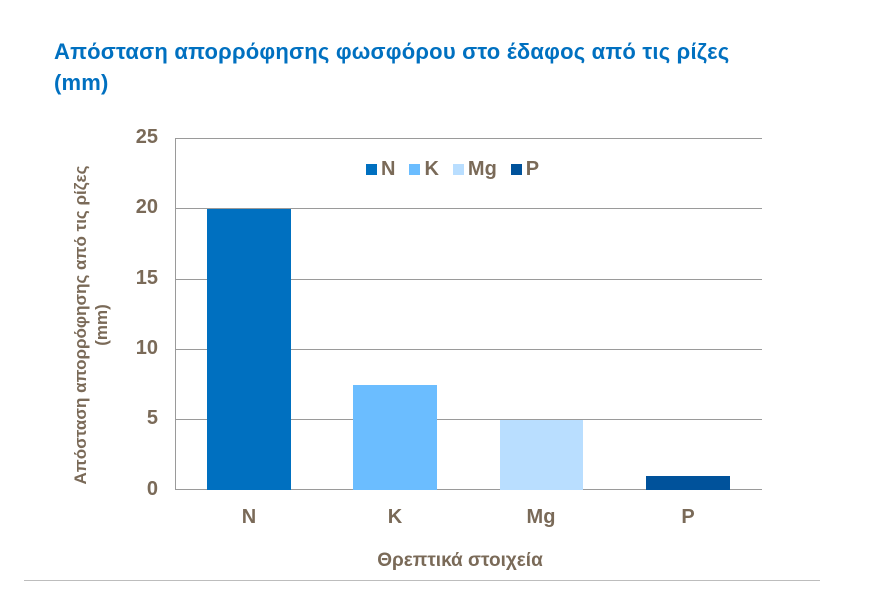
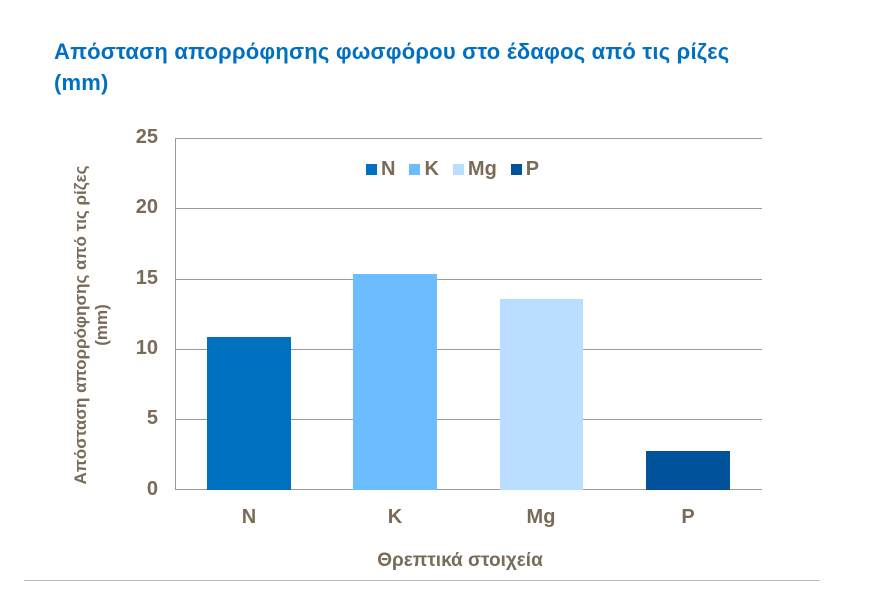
N: 20.0 -> 10.9
K: 7.5 -> 15.4
Mg: 5.0 -> 13.6
P: 1.0 -> 2.8
